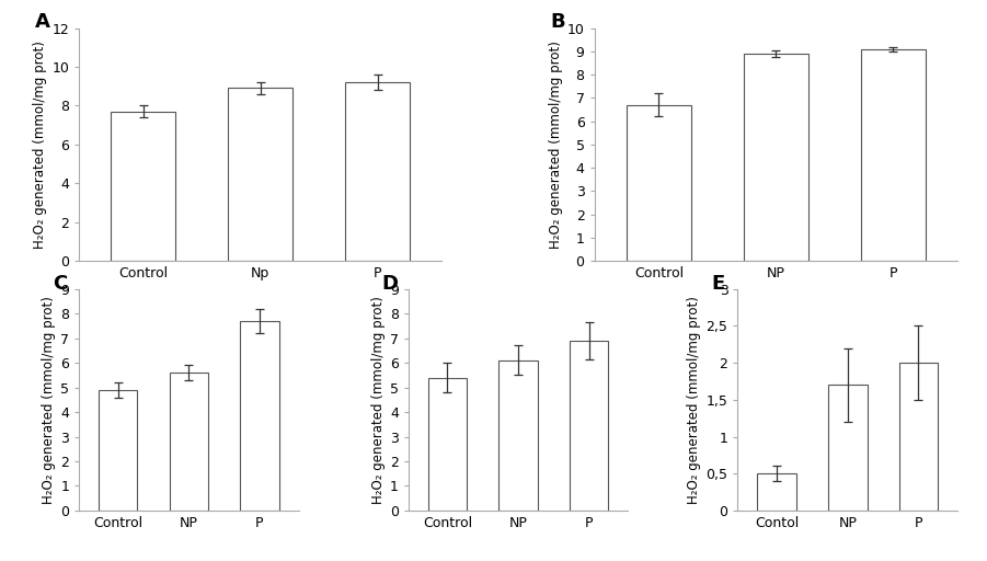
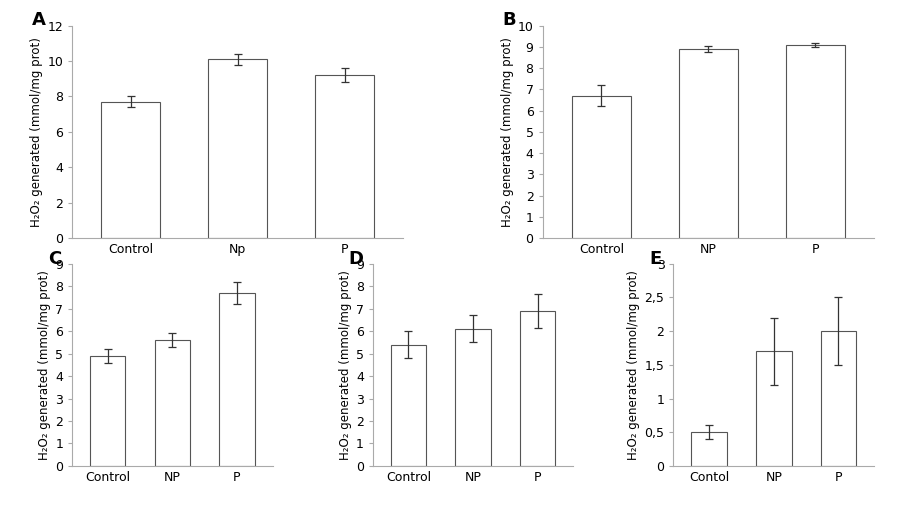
Np: 8.9 -> 10.1
